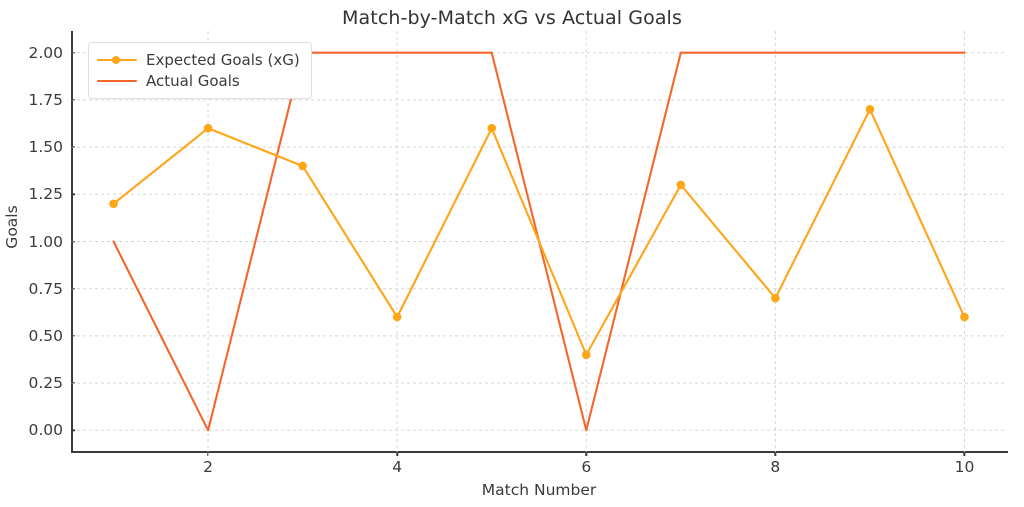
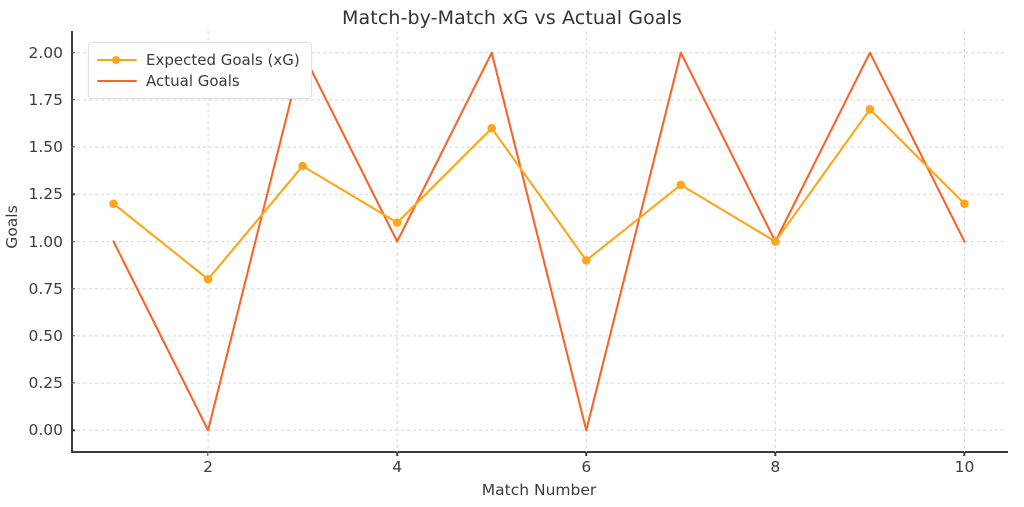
Expected Goals (xG)/2: 1.6 -> 0.8
Expected Goals (xG)/4: 0.6 -> 1.1
Actual Goals/4: 2 -> 1
Expected Goals (xG)/6: 0.4 -> 0.9
Expected Goals (xG)/8: 0.7 -> 1.0
Actual Goals/8: 2 -> 1
Expected Goals (xG)/10: 0.6 -> 1.2
Actual Goals/10: 2 -> 1
